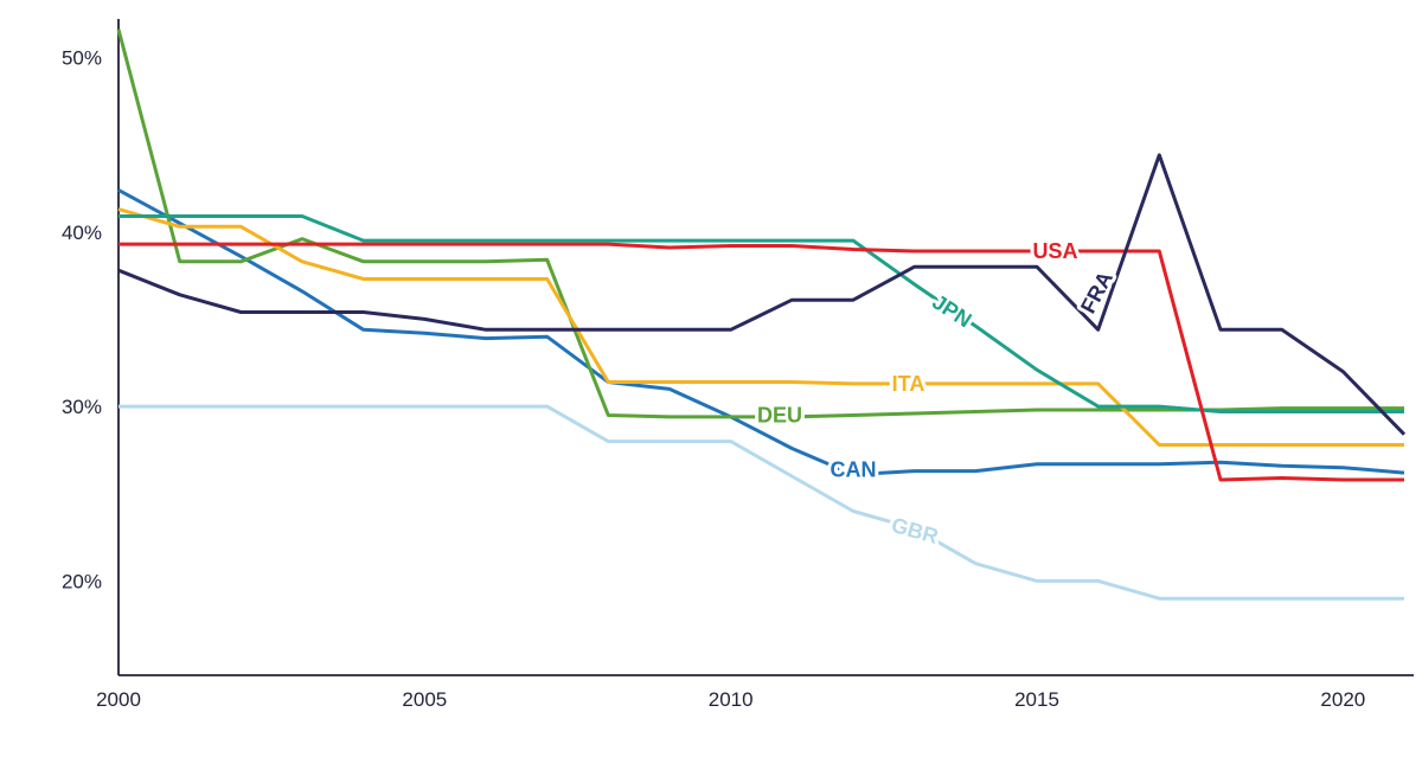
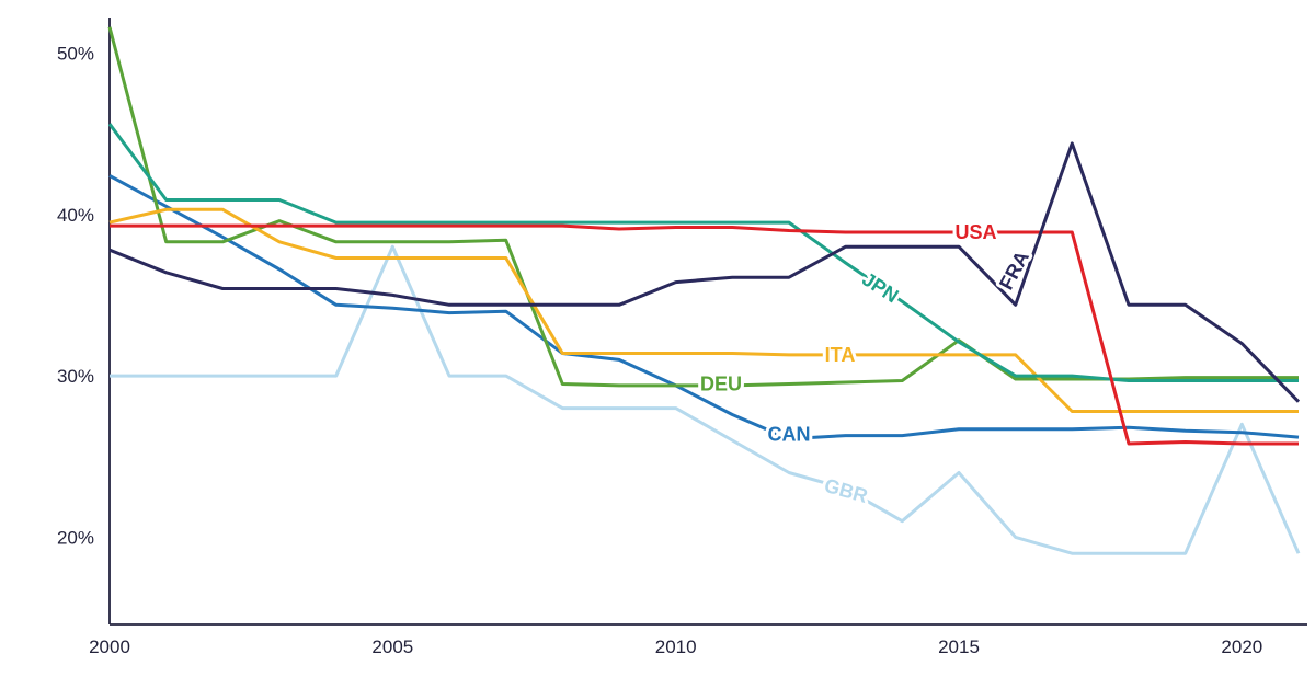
ITA/2000: 41.3% -> 39.5%
JPN/2000: 40.9% -> 45.6%
GBR/2005: 30% -> 38%
FRA/2010: 34.4% -> 35.8%
GBR/2015: 20% -> 24%
DEU/2015: 29.8% -> 32.2%
GBR/2020: 19% -> 27%
